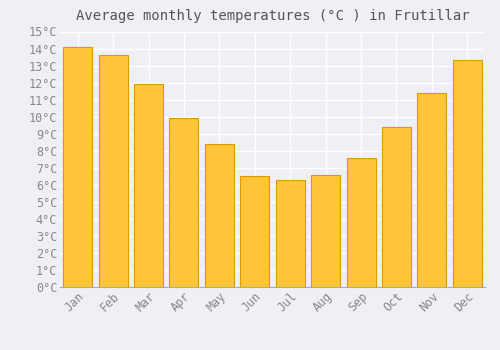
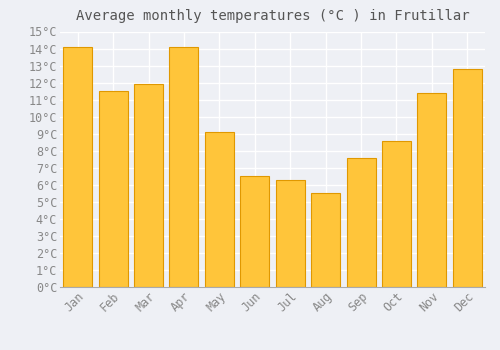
Feb: 13.6°C -> 11.5°C
Apr: 9.9°C -> 14.1°C
May: 8.4°C -> 9.1°C
Aug: 6.6°C -> 5.5°C
Oct: 9.4°C -> 8.6°C
Dec: 13.3°C -> 12.8°C
